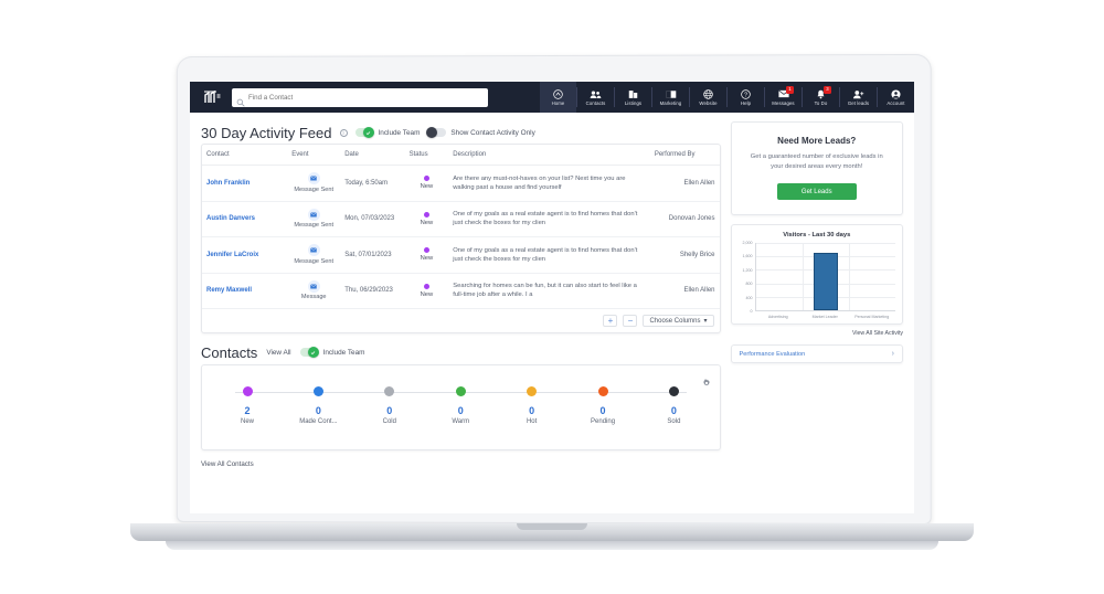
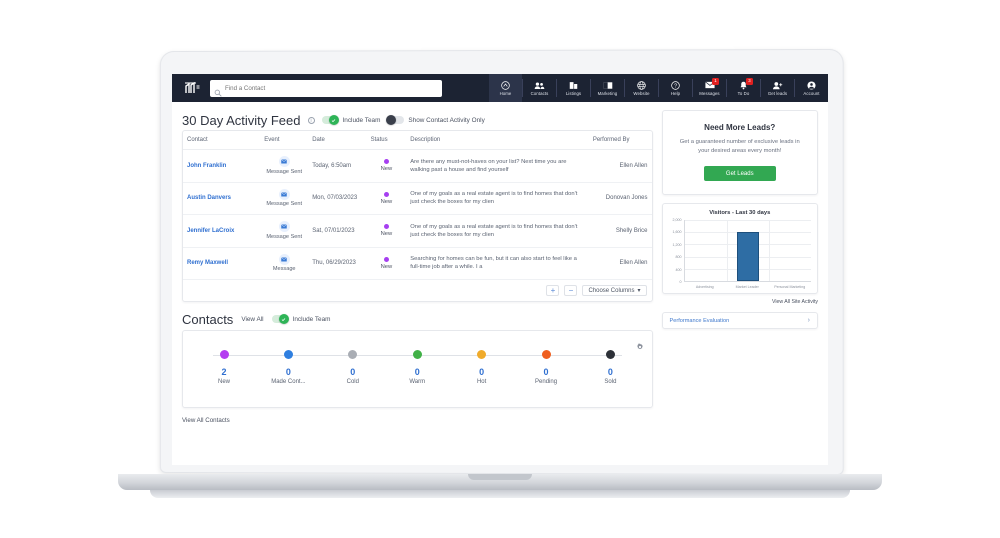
Market Leader: 1700 -> 1600
